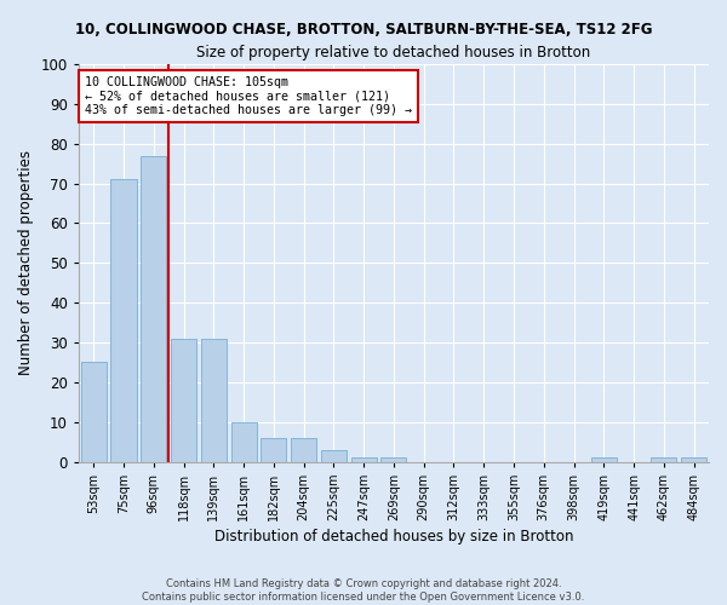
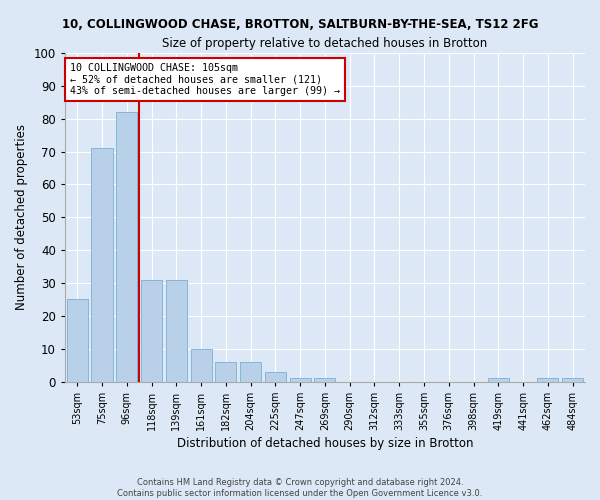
96sqm: 77 -> 82
